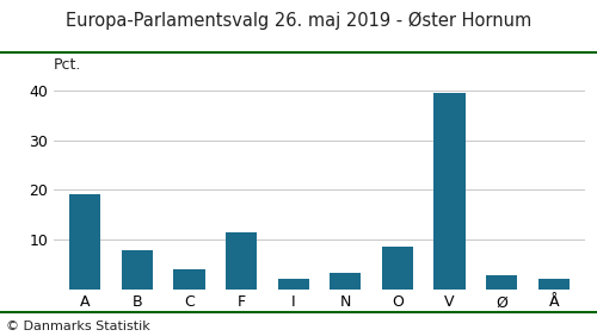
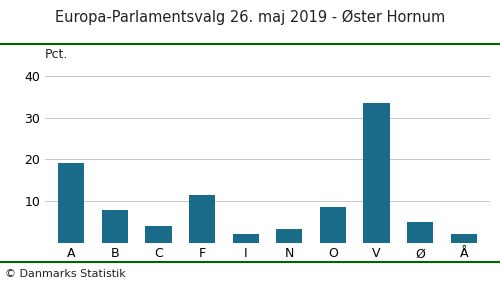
V: 39.5 -> 33.5
Ø: 2.7 -> 5.0
